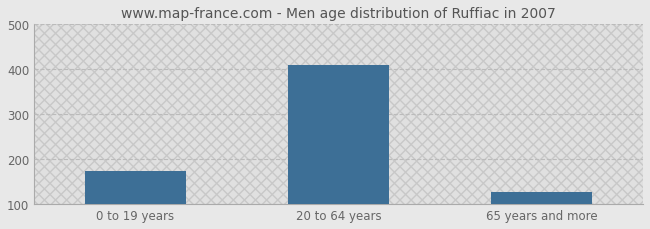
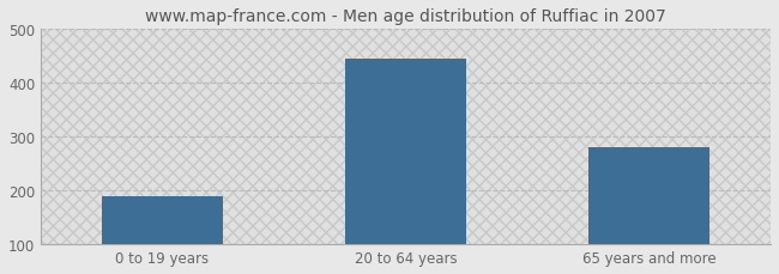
0 to 19 years: 173 -> 190
20 to 64 years: 409 -> 445
65 years and more: 128 -> 280
